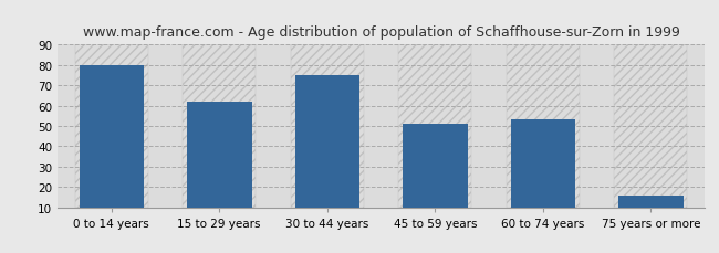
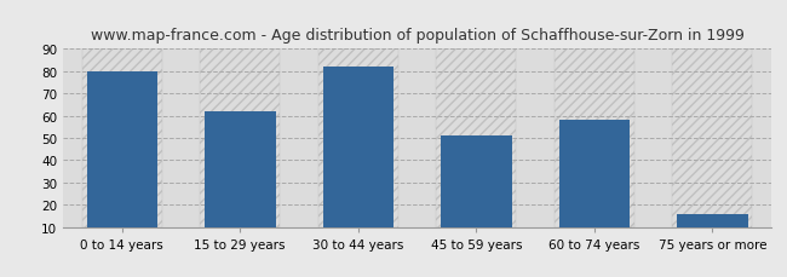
30 to 44 years: 75 -> 82
60 to 74 years: 53 -> 58
